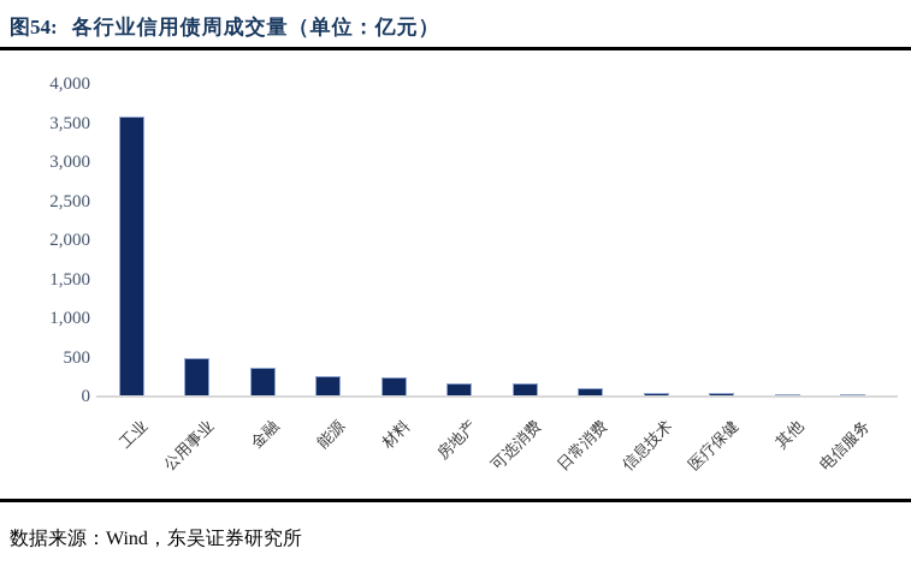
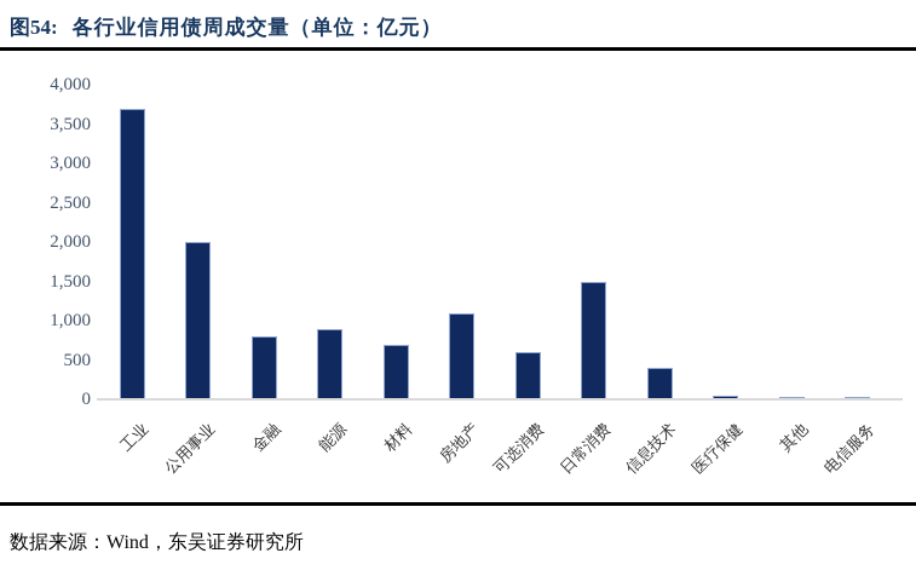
工业: 3600 -> 3700
公用事业: 500 -> 2000
金融: 400 -> 800
能源: 300 -> 900
材料: 200 -> 700
房地产: 200 -> 1100
可选消费: 200 -> 600
日常消费: 100 -> 1500
信息技术: 100 -> 400
